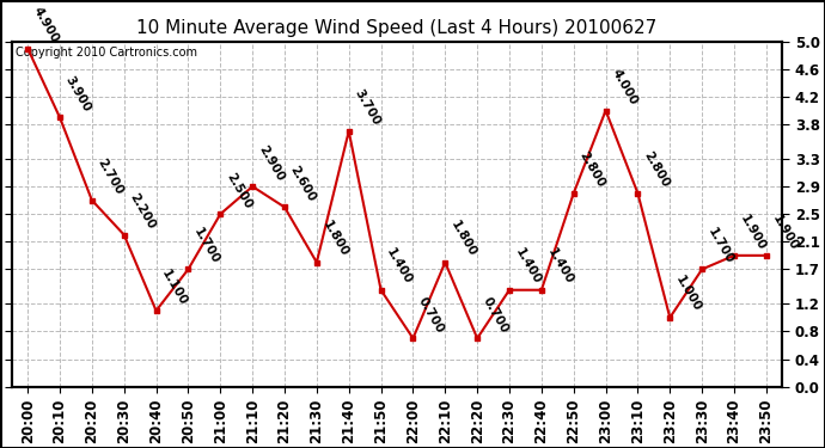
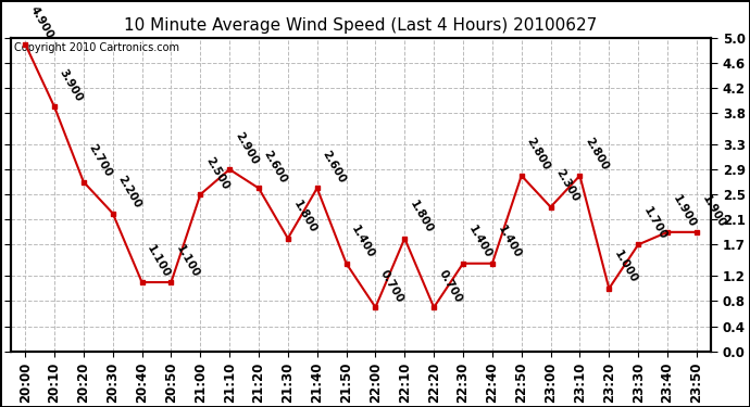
20:50: 1.700 -> 1.100
21:40: 3.700 -> 2.600
23:00: 4.000 -> 2.300
